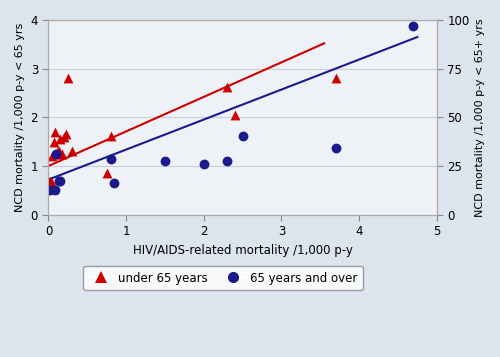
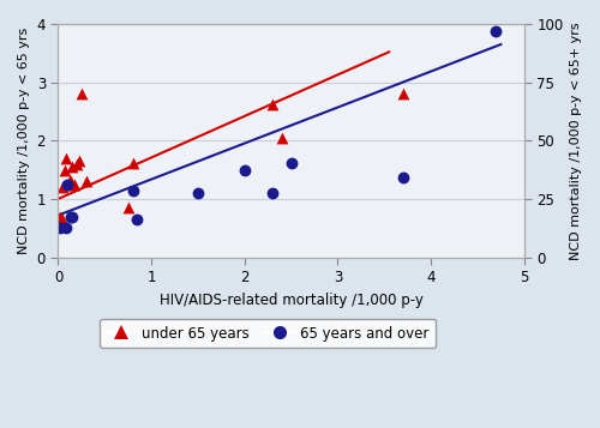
65 years and over/2: 1.05 -> 1.50
